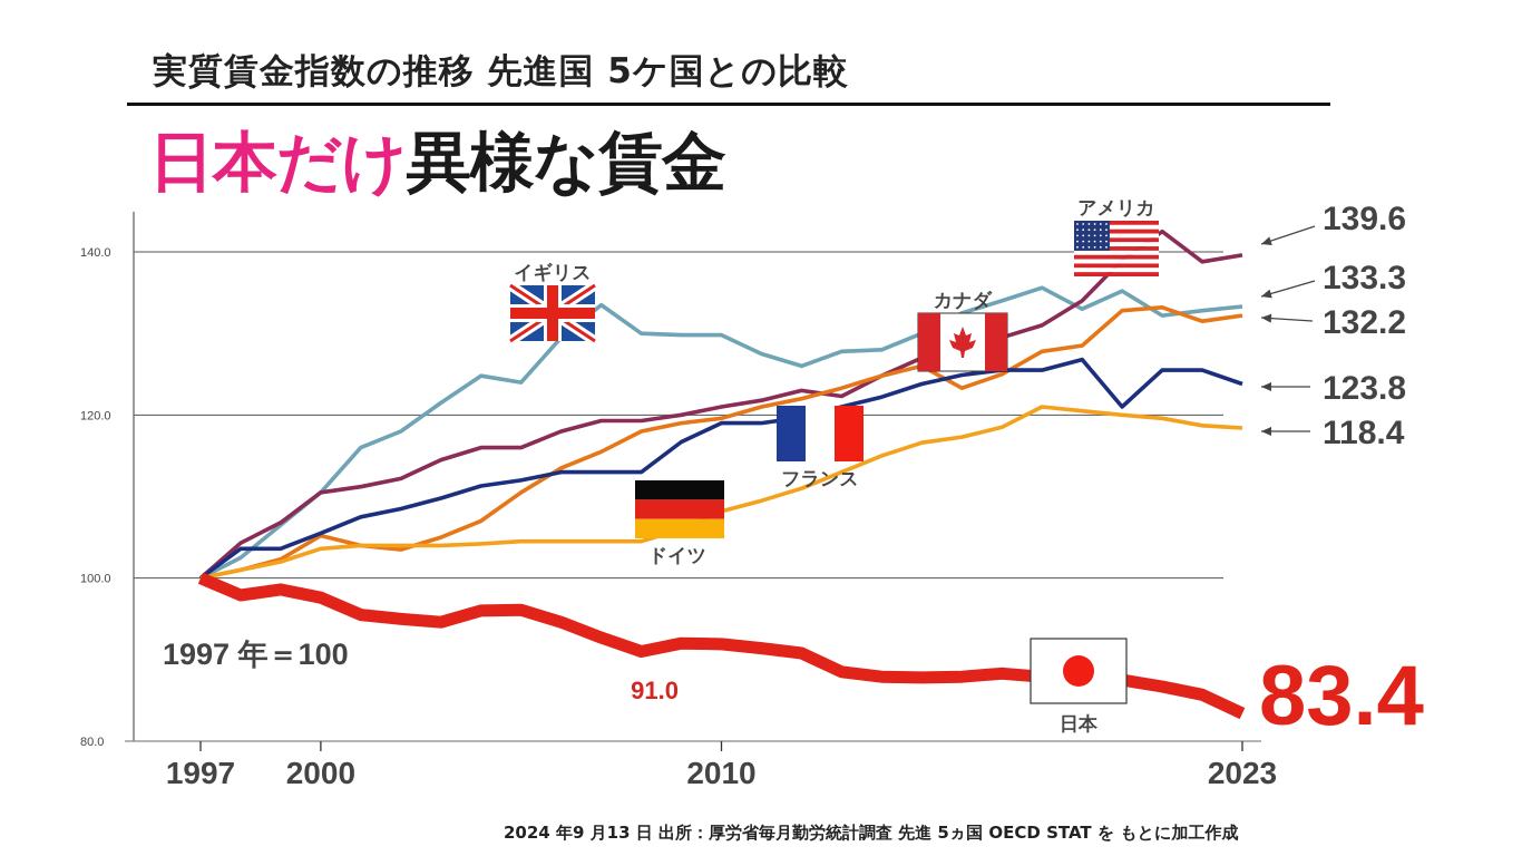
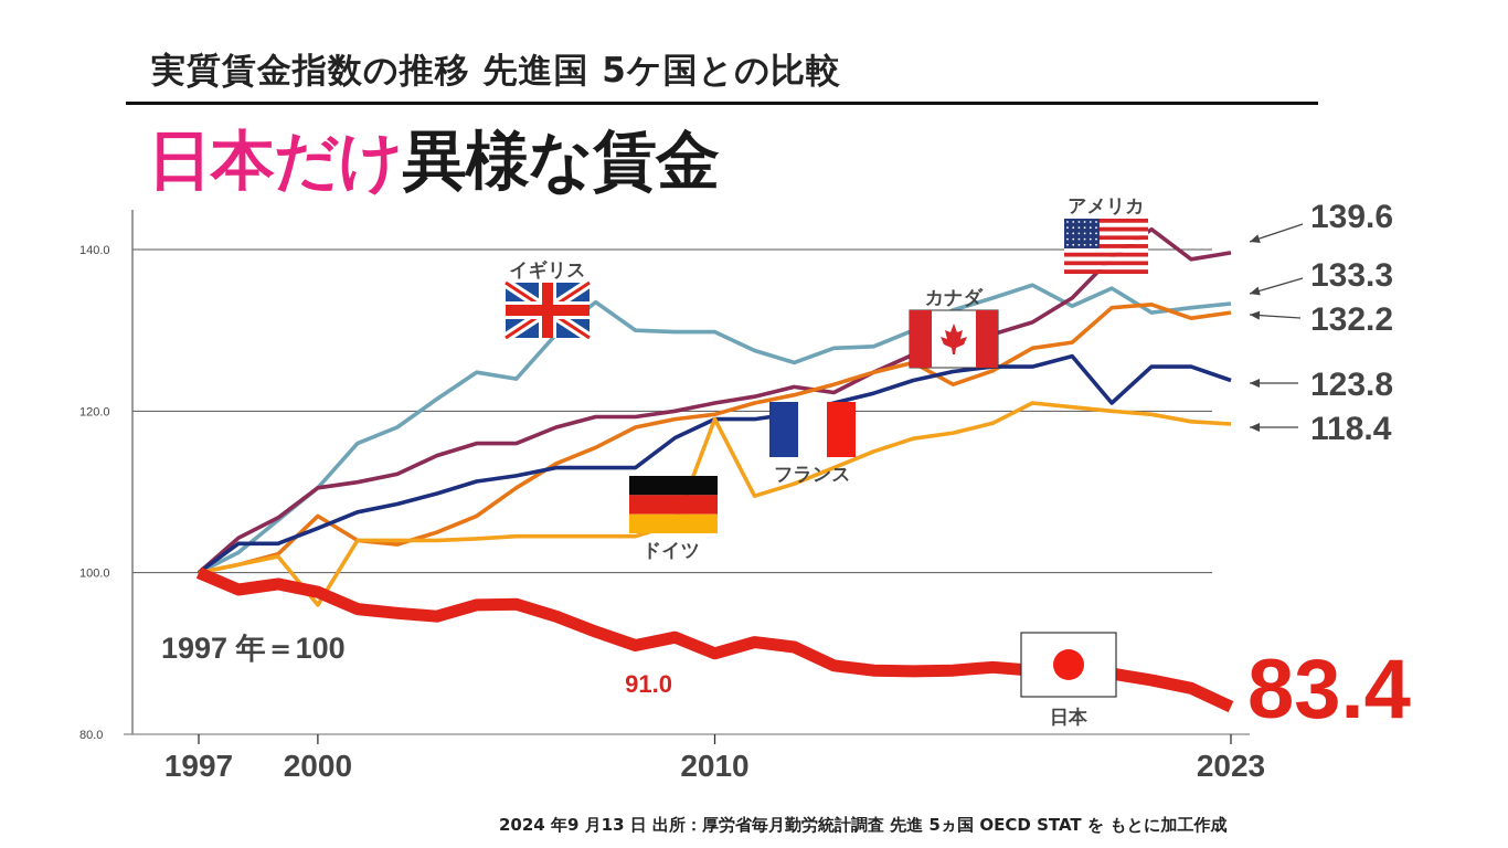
カナダ/2000: 105 -> 107
ドイツ/2000: 104 -> 96
ドイツ/2010: 108 -> 119
日本/2010: 92 -> 90
